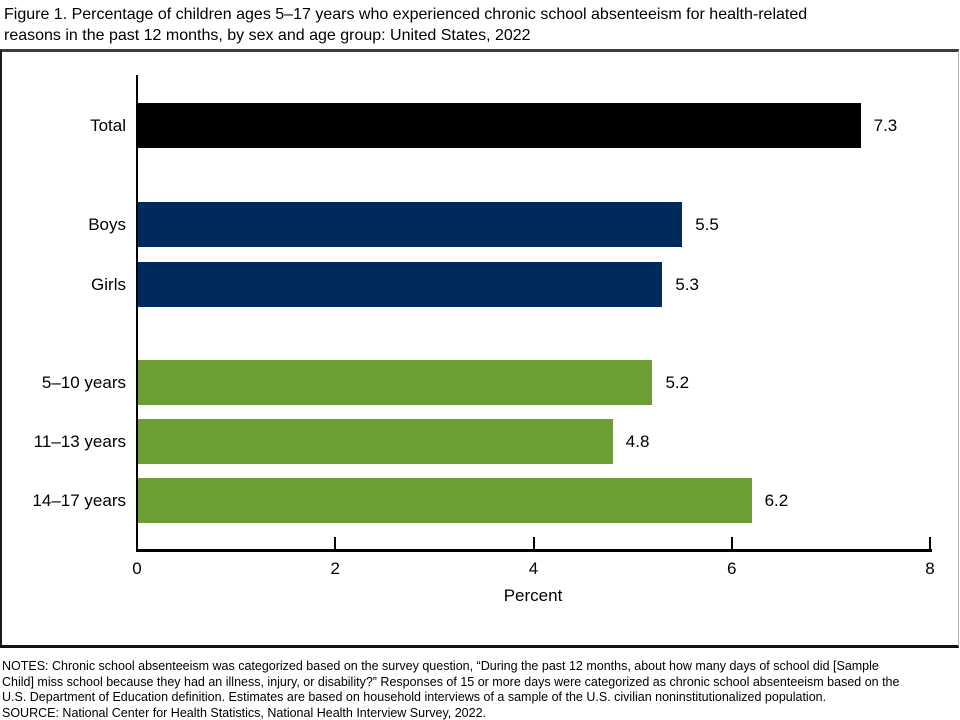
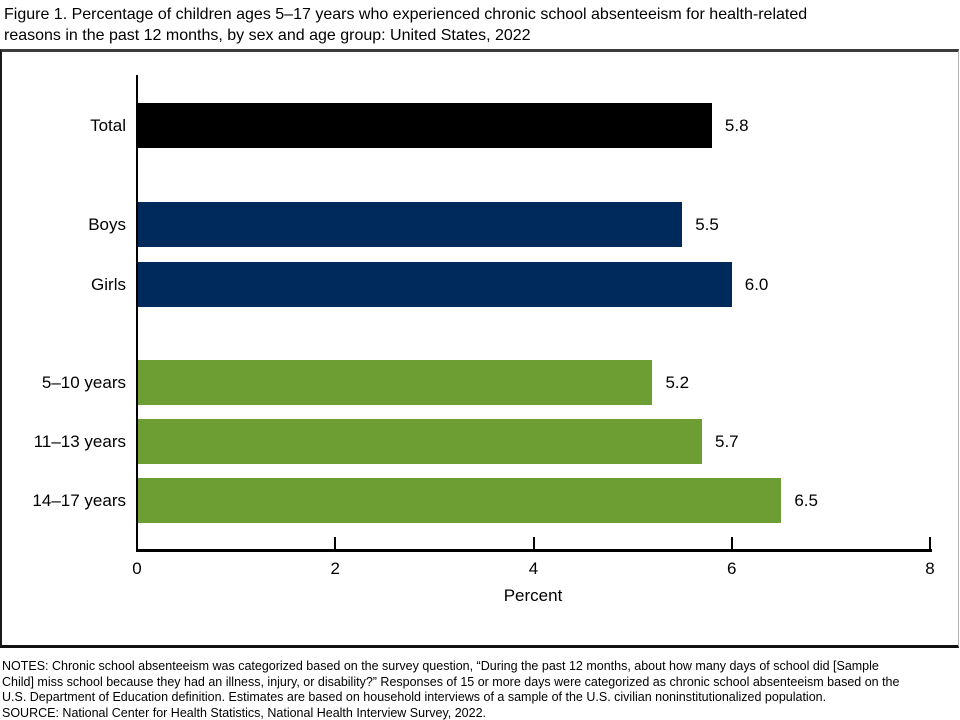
Total: 7.3 -> 5.8
Girls: 5.3 -> 6.0
11–13 years: 4.8 -> 5.7
14–17 years: 6.2 -> 6.5
